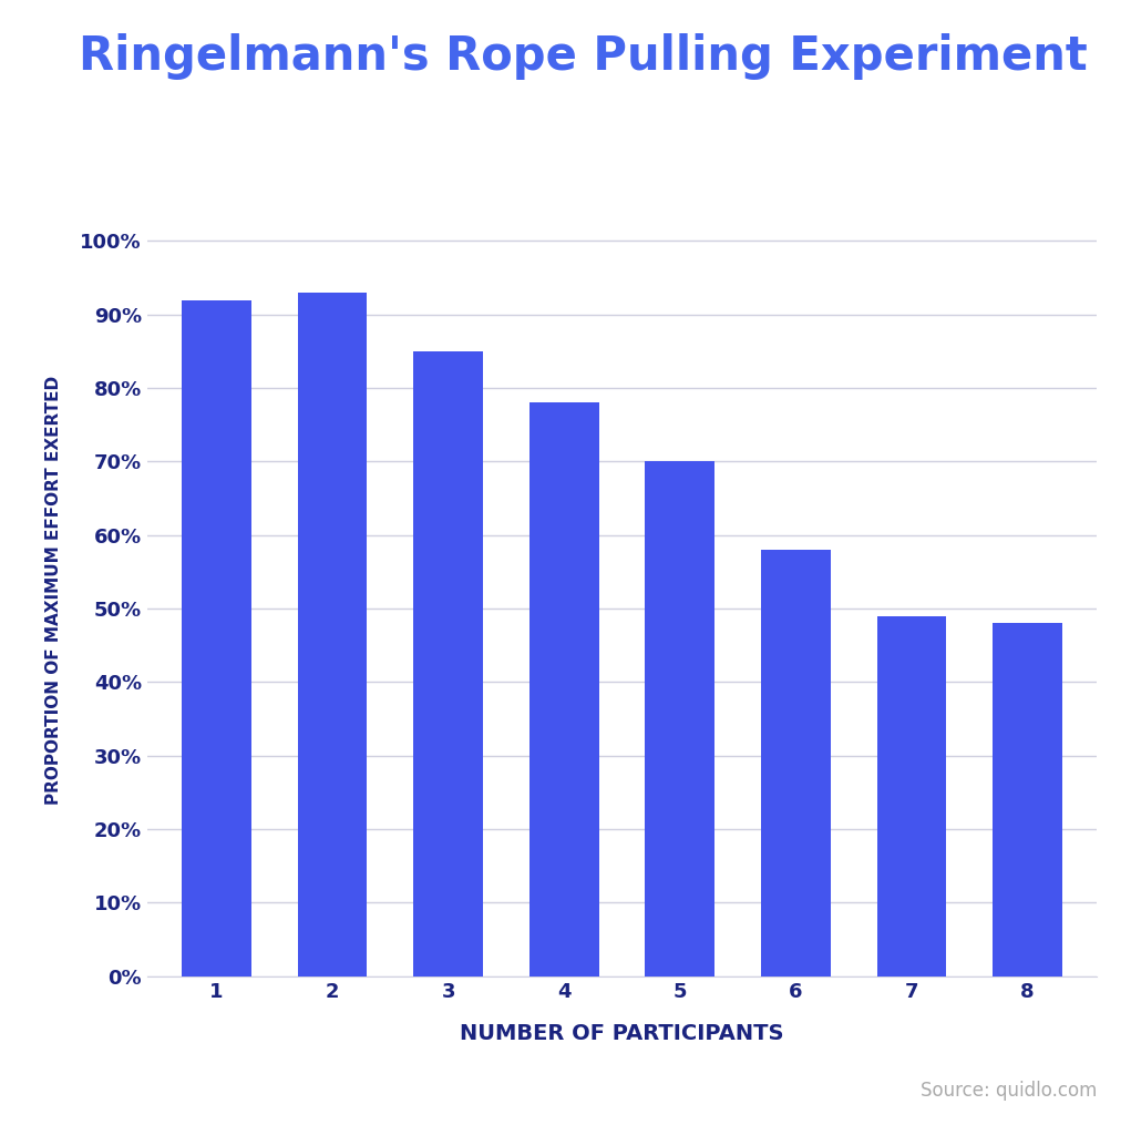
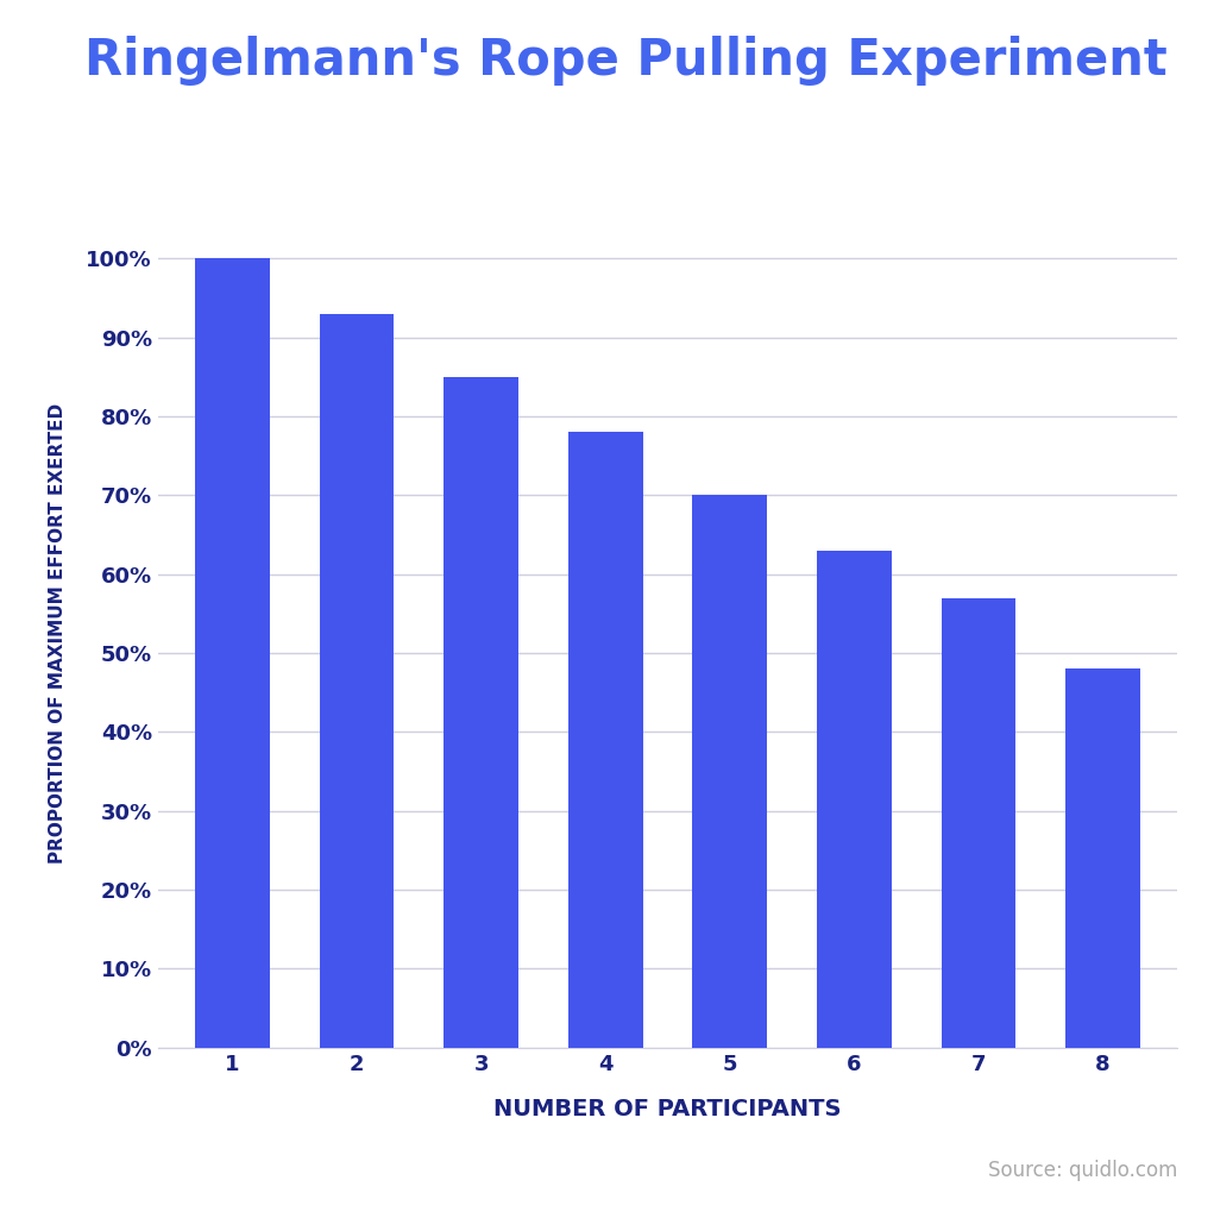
1: 92% -> 100%
6: 58% -> 63%
7: 49% -> 57%
